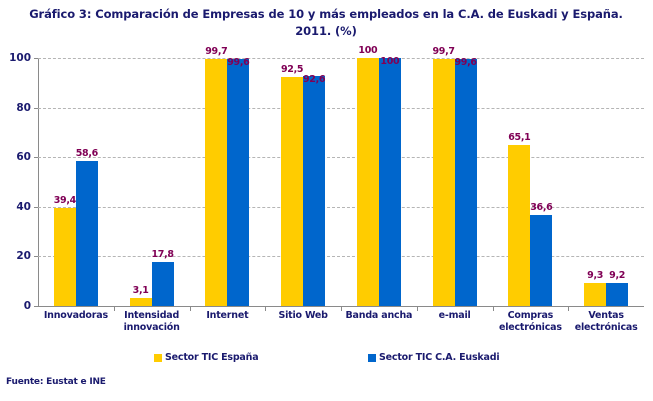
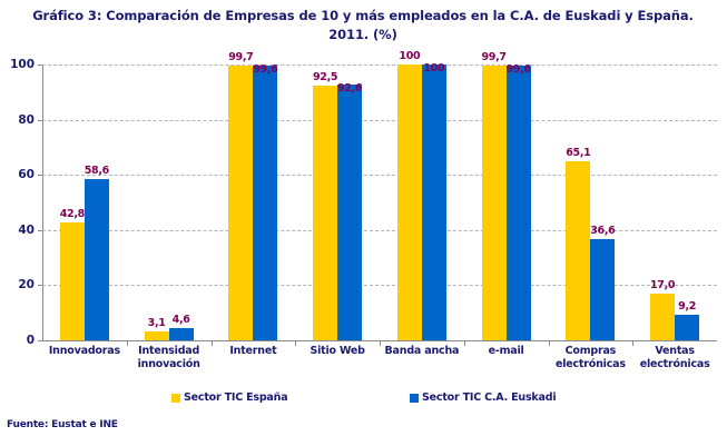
Sector TIC España/Innovadoras: 39,4 -> 42,8
Sector TIC C.A. Euskadi/Intensidad innovación: 17,8 -> 4,6
Sector TIC España/Ventas electrónicas: 9,3 -> 17,0
